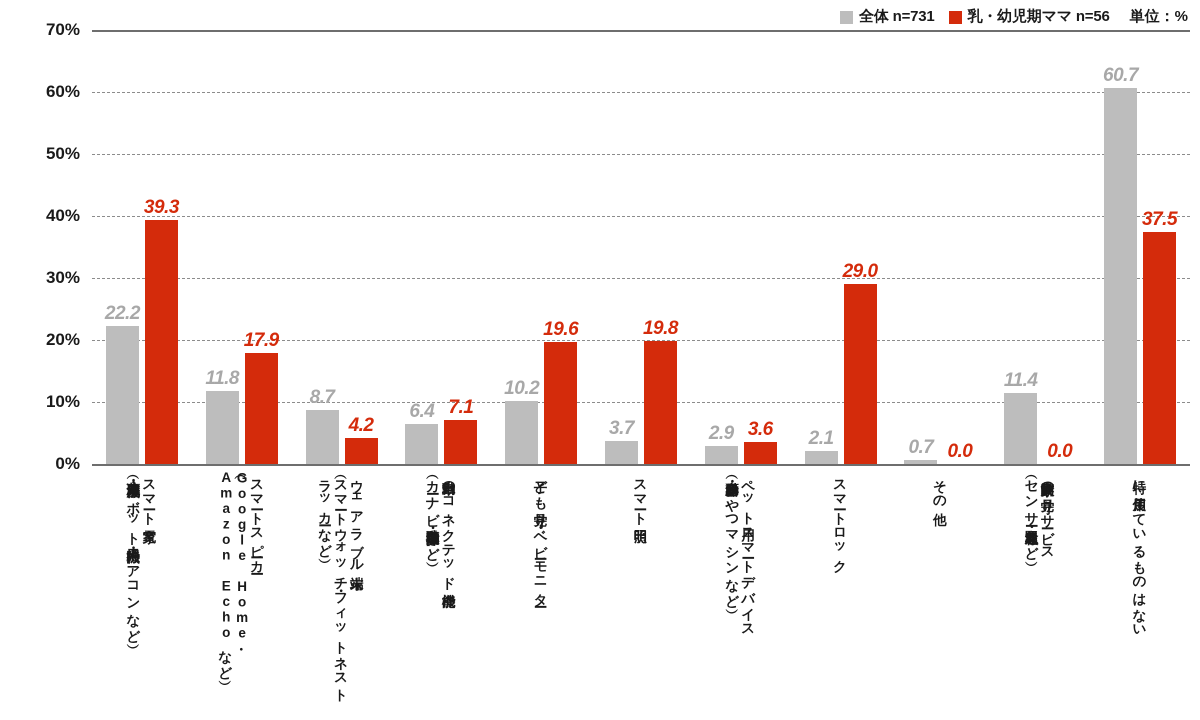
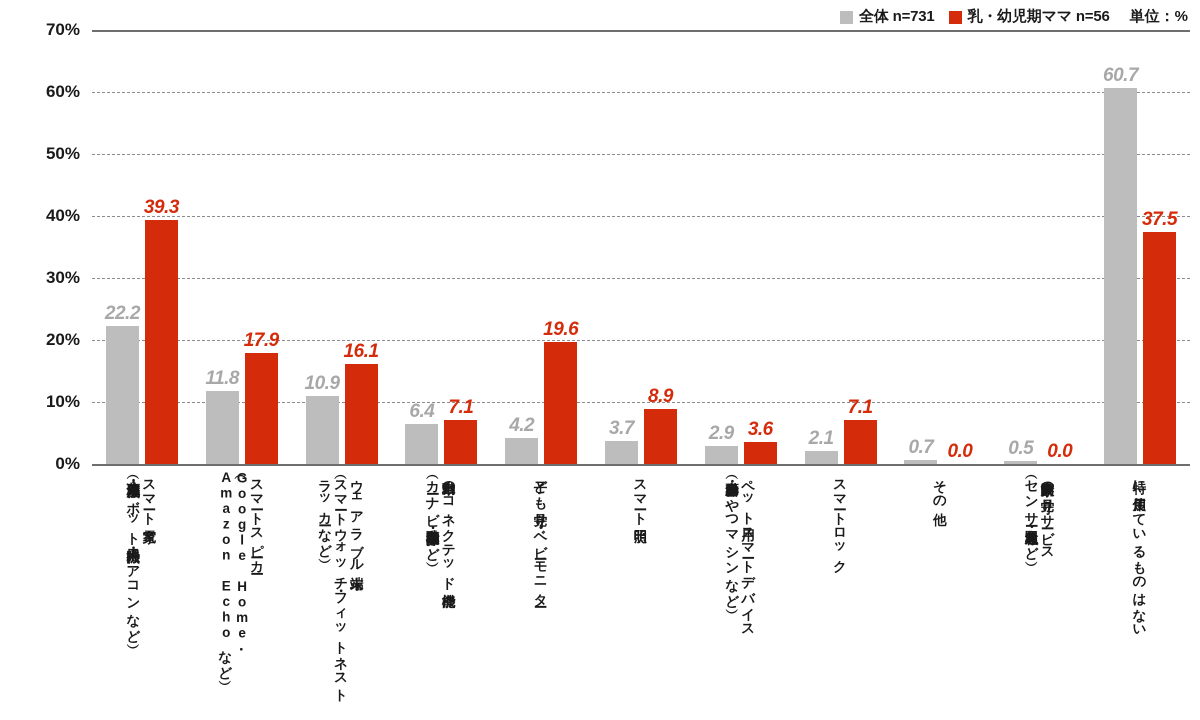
全体 n=731/ウェアラブル端末 （スマートウォッチ・フィットネストラッカーなど）: 8.7 -> 10.9
乳・幼児期ママ n=56/ウェアラブル端末 （スマートウォッチ・フィットネストラッカーなど）: 4.2 -> 16.1
全体 n=731/子ども見守り・ベビーモニター: 10.2 -> 4.2
乳・幼児期ママ n=56/スマート照明: 19.8 -> 8.9
乳・幼児期ママ n=56/スマートロック: 29.0 -> 7.1
全体 n=731/高齢家族の見守りサービス （センサー・緊急通報など）: 11.4 -> 0.5
